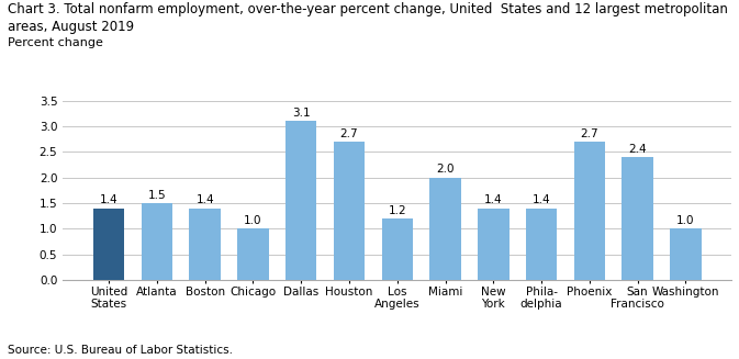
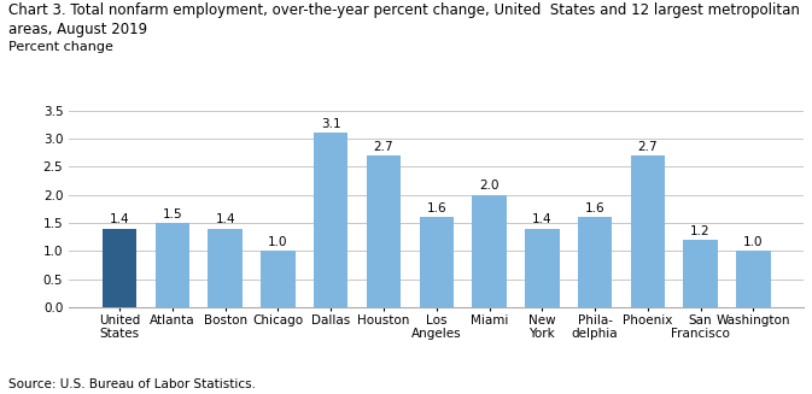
Los Angeles: 1.2 -> 1.6
Phila- delphia: 1.4 -> 1.6
San Francisco: 2.4 -> 1.2
